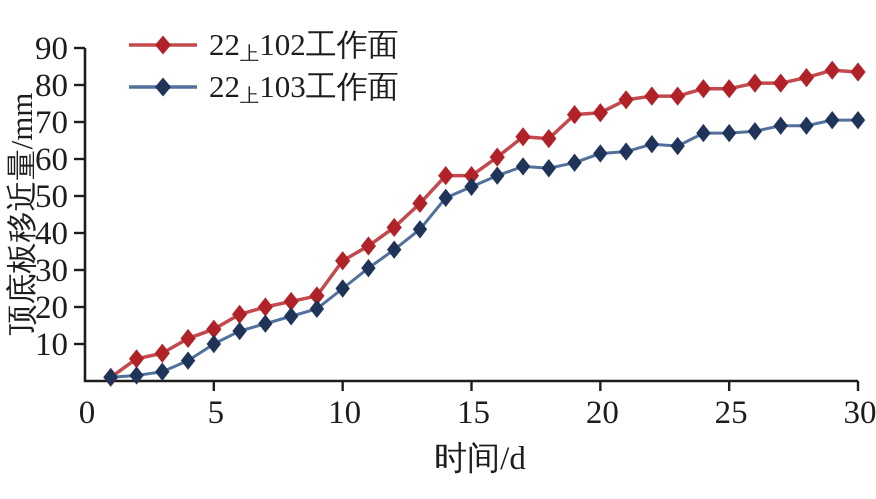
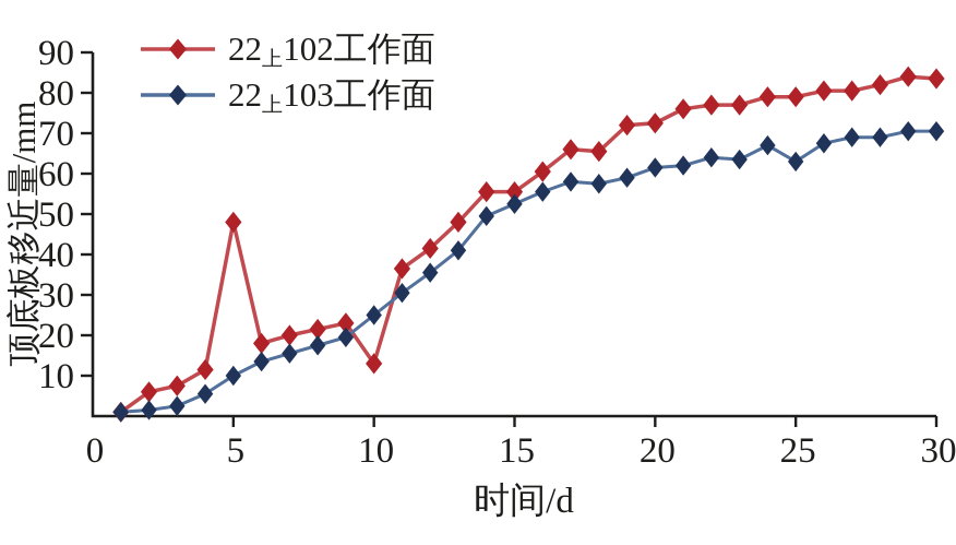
22上102工作面/5: 14 -> 48
22上102工作面/10: 32 -> 13
22上103工作面/25: 67 -> 63
